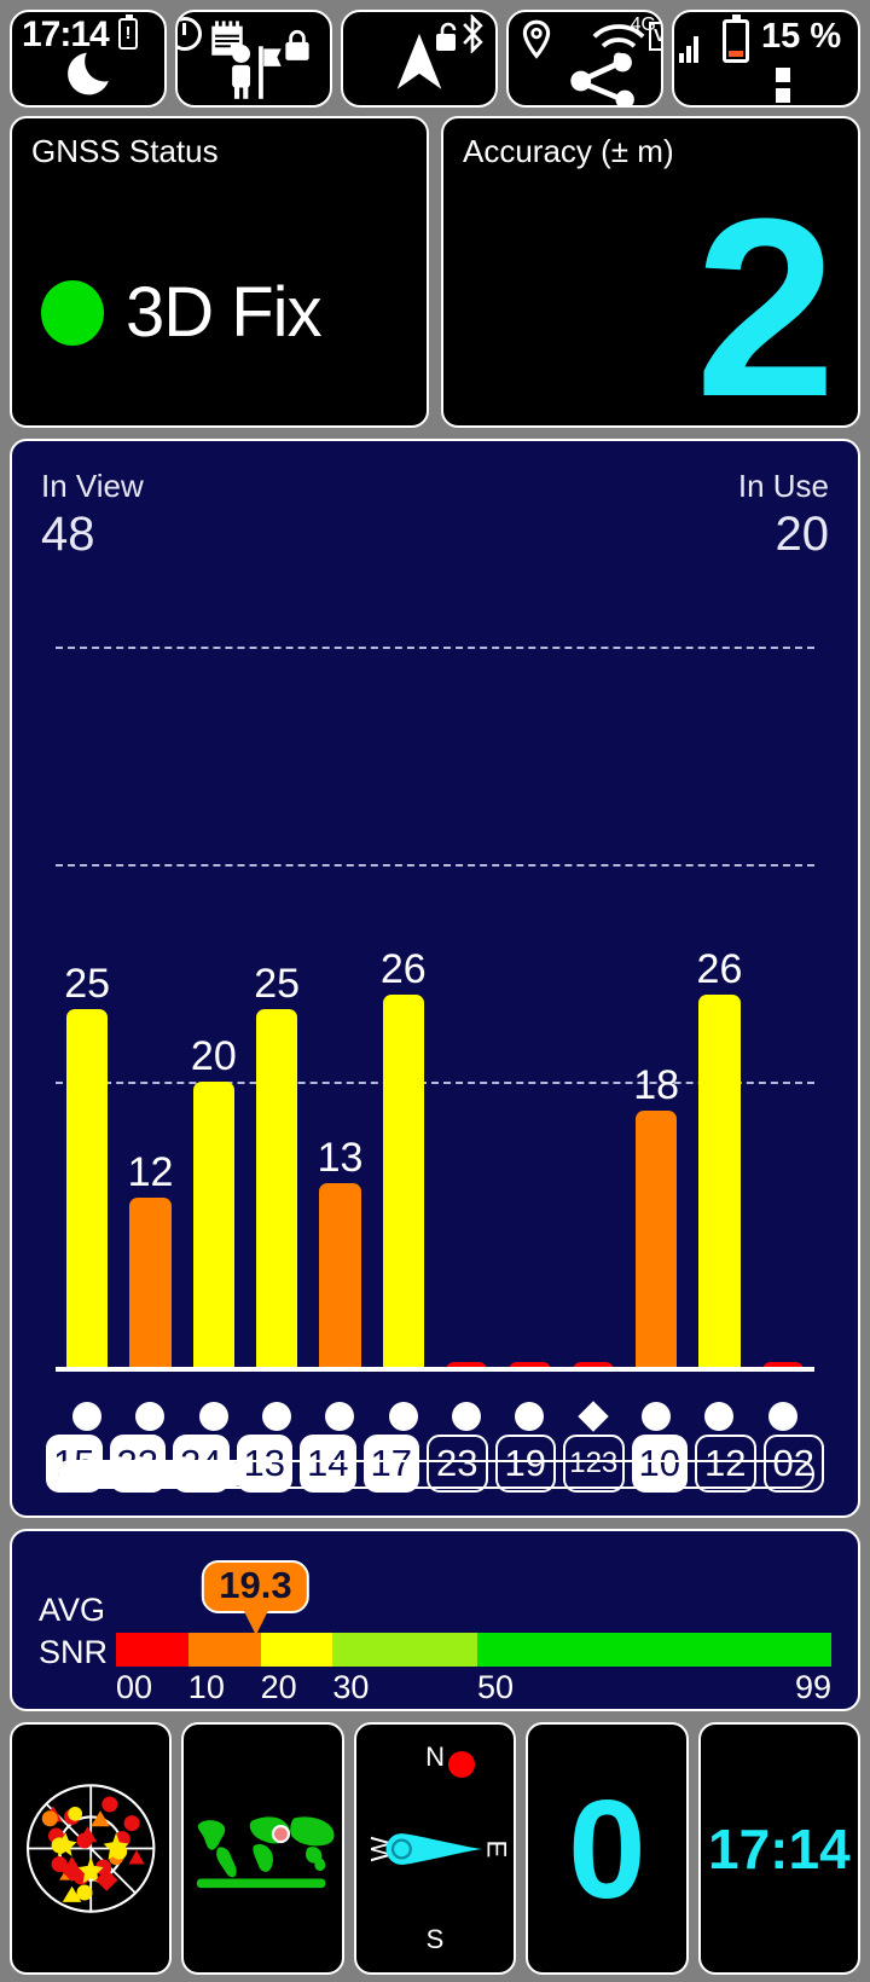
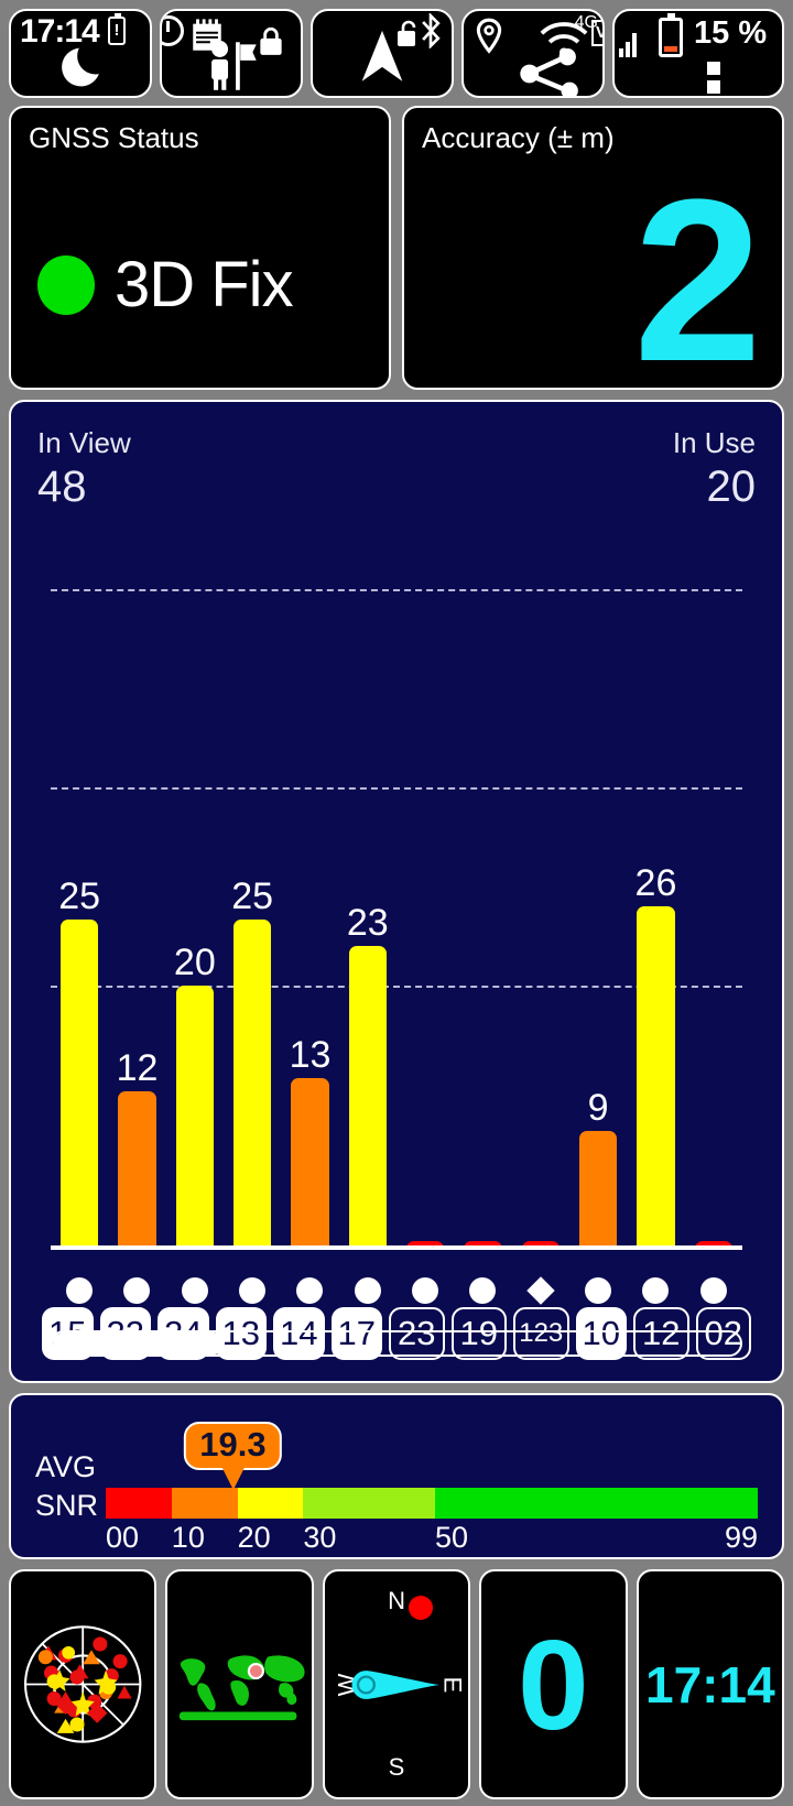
17: 26 -> 23
10: 18 -> 9
